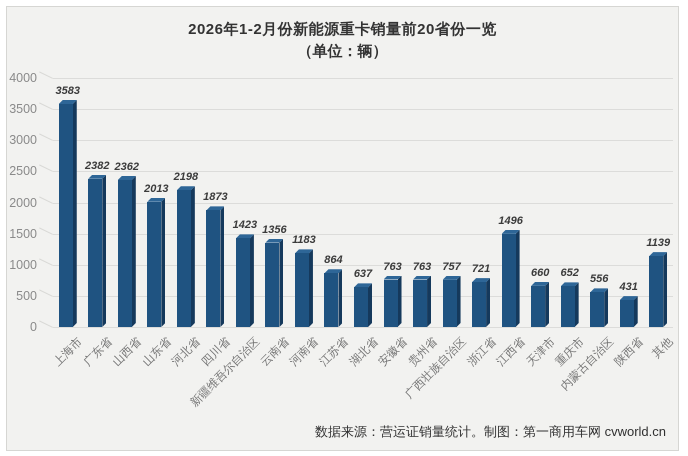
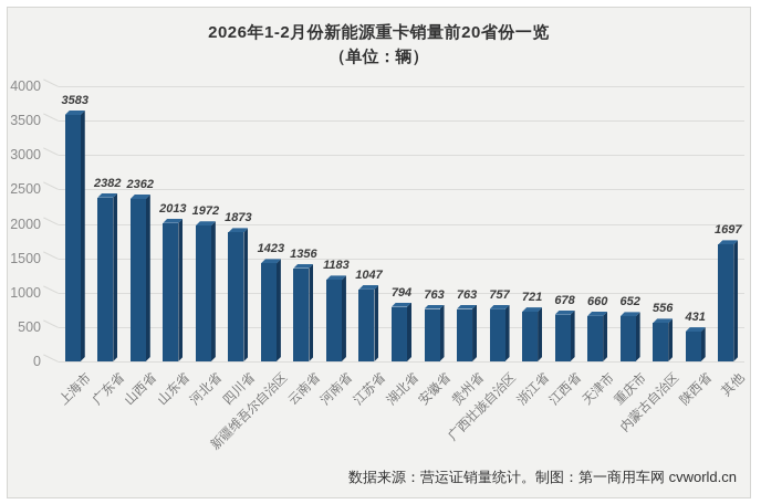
河北省: 2198 -> 1972
江苏省: 864 -> 1047
湖北省: 637 -> 794
江西省: 1496 -> 678
其他: 1139 -> 1697
